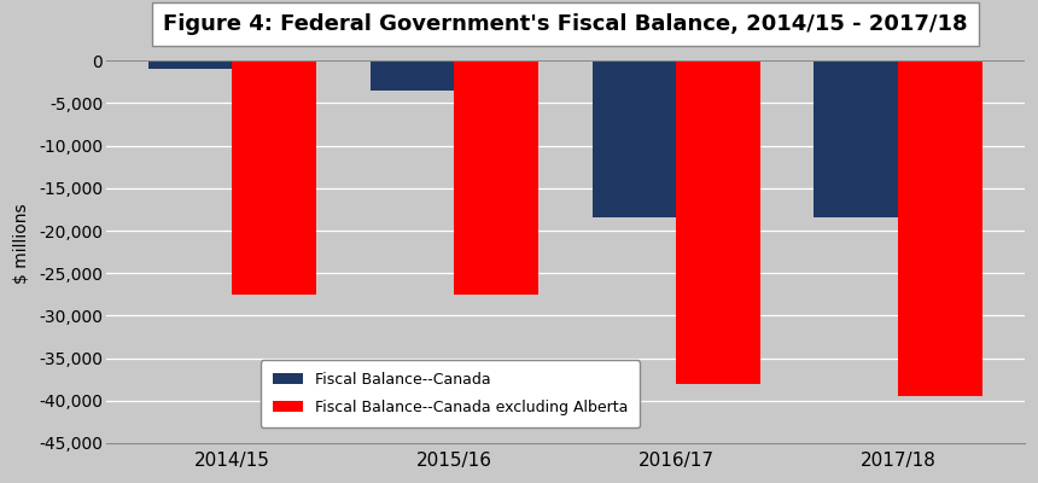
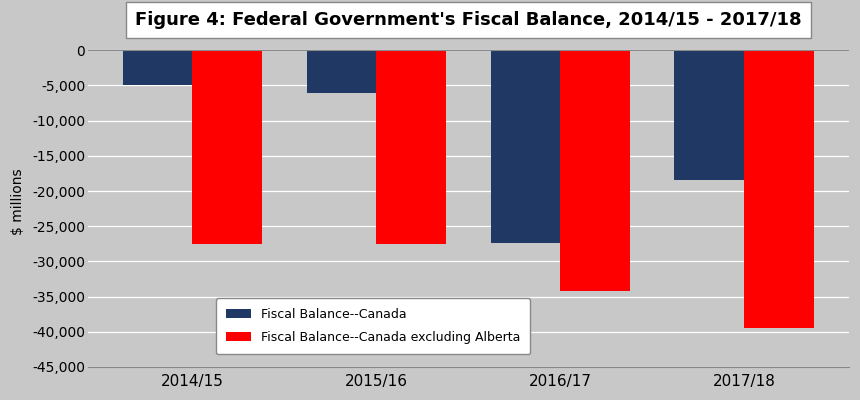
Fiscal Balance--Canada/2014/15: -1,000 -> -5,000
Fiscal Balance--Canada/2015/16: -3,500 -> -6,000
Fiscal Balance--Canada/2016/17: -18,500 -> -27,400
Fiscal Balance--Canada excluding Alberta/2016/17: -38,000 -> -34,200
